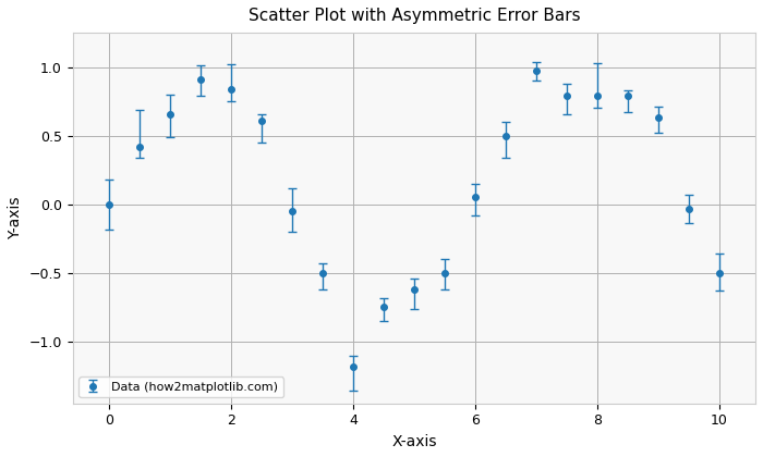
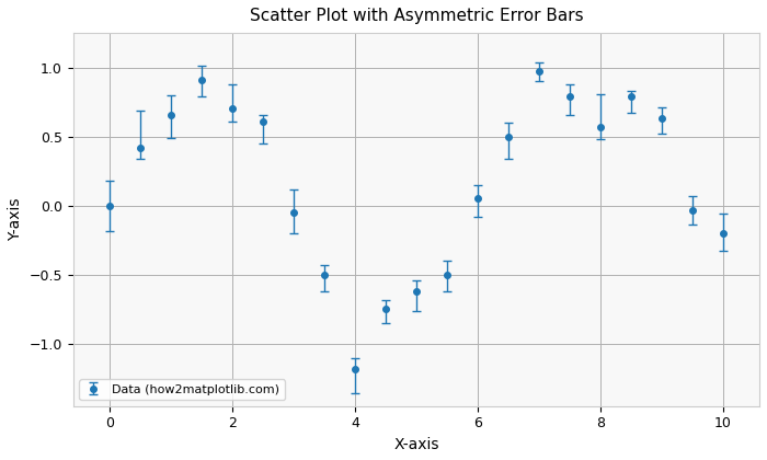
2: 0.84 -> 0.70
8: 0.79 -> 0.57
10: -0.50 -> -0.20
